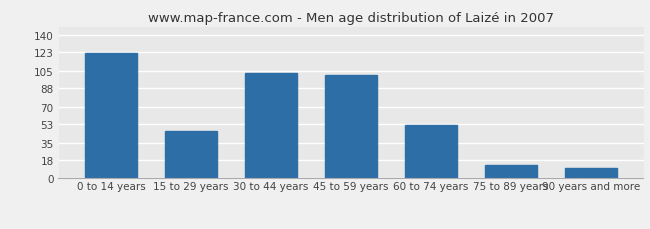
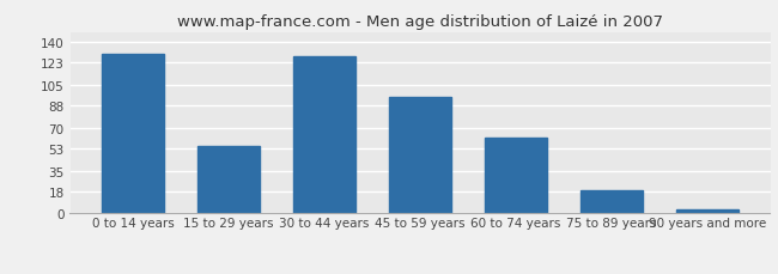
0 to 14 years: 122 -> 130
15 to 29 years: 46 -> 55
30 to 44 years: 103 -> 128
45 to 59 years: 101 -> 95
60 to 74 years: 52 -> 62
75 to 89 years: 13 -> 19
90 years and more: 10 -> 3
